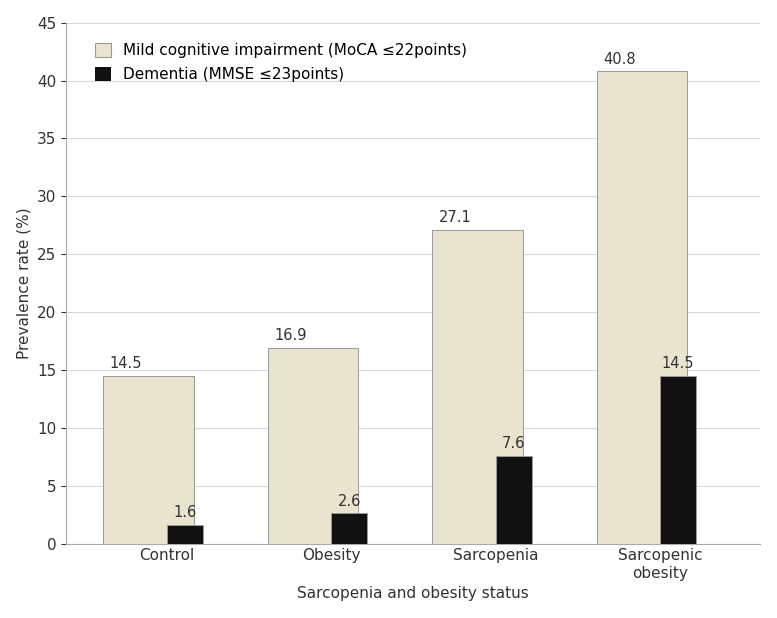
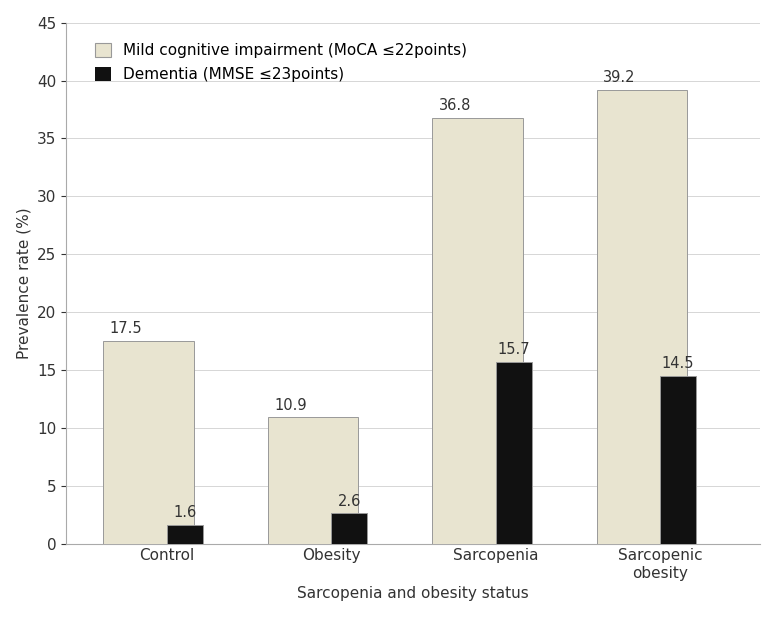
Mild cognitive impairment (MoCA ≤22points)/Control: 14.5 -> 17.5
Mild cognitive impairment (MoCA ≤22points)/Obesity: 16.9 -> 10.9
Mild cognitive impairment (MoCA ≤22points)/Sarcopenia: 27.1 -> 36.8
Dementia (MMSE ≤23points)/Sarcopenia: 7.6 -> 15.7
Mild cognitive impairment (MoCA ≤22points)/Sarcopenic obesity: 40.8 -> 39.2
